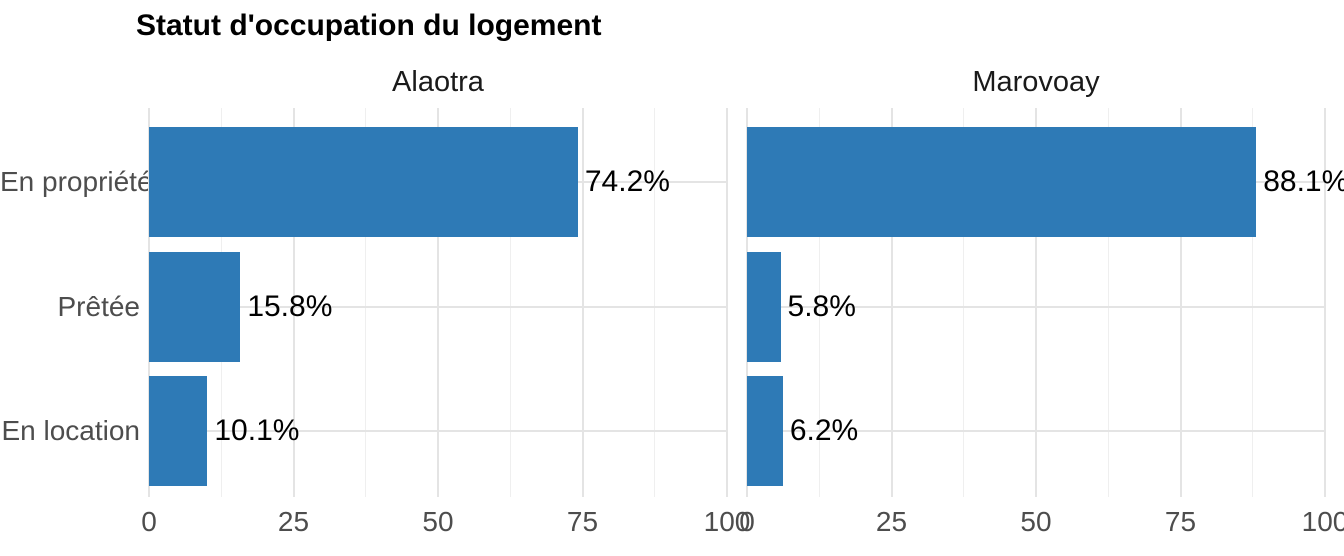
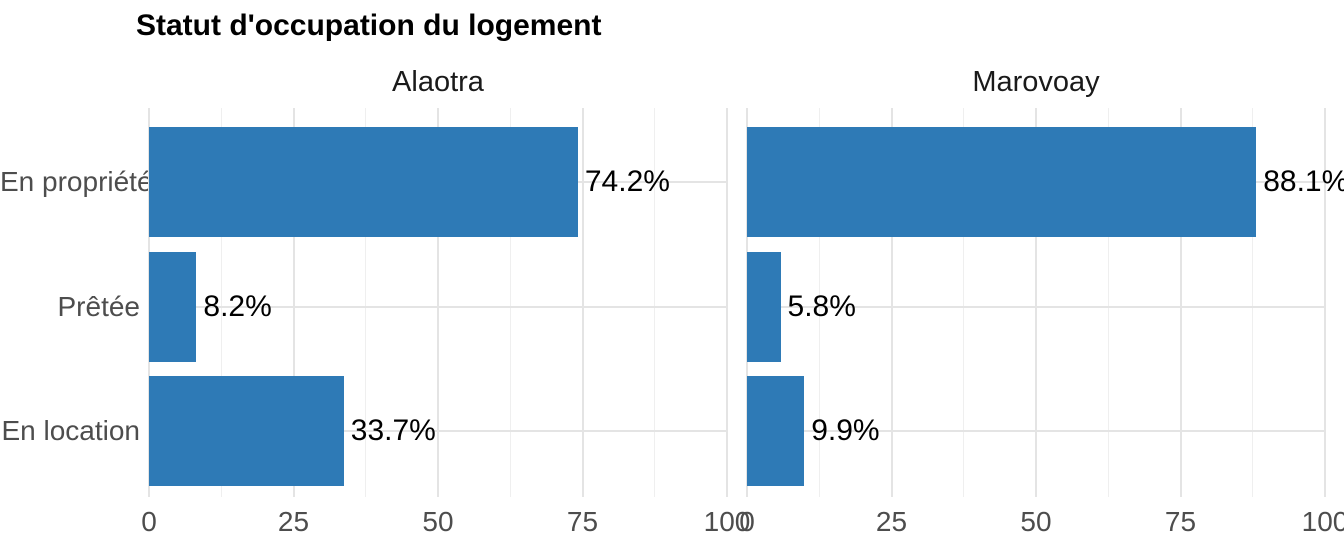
Alaotra/Prêtée: 15.8% -> 8.2%
Alaotra/En location: 10.1% -> 33.7%
Marovoay/En location: 6.2% -> 9.9%
